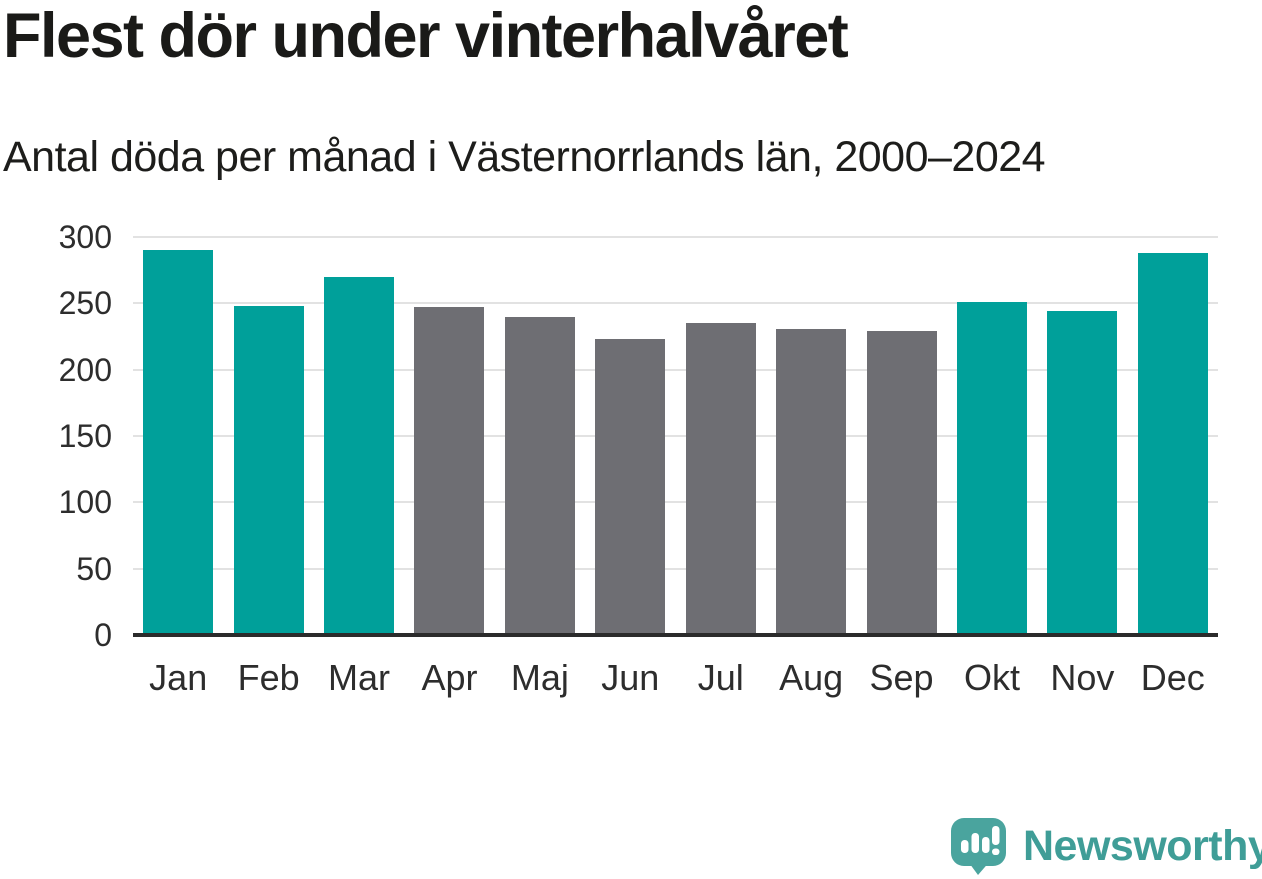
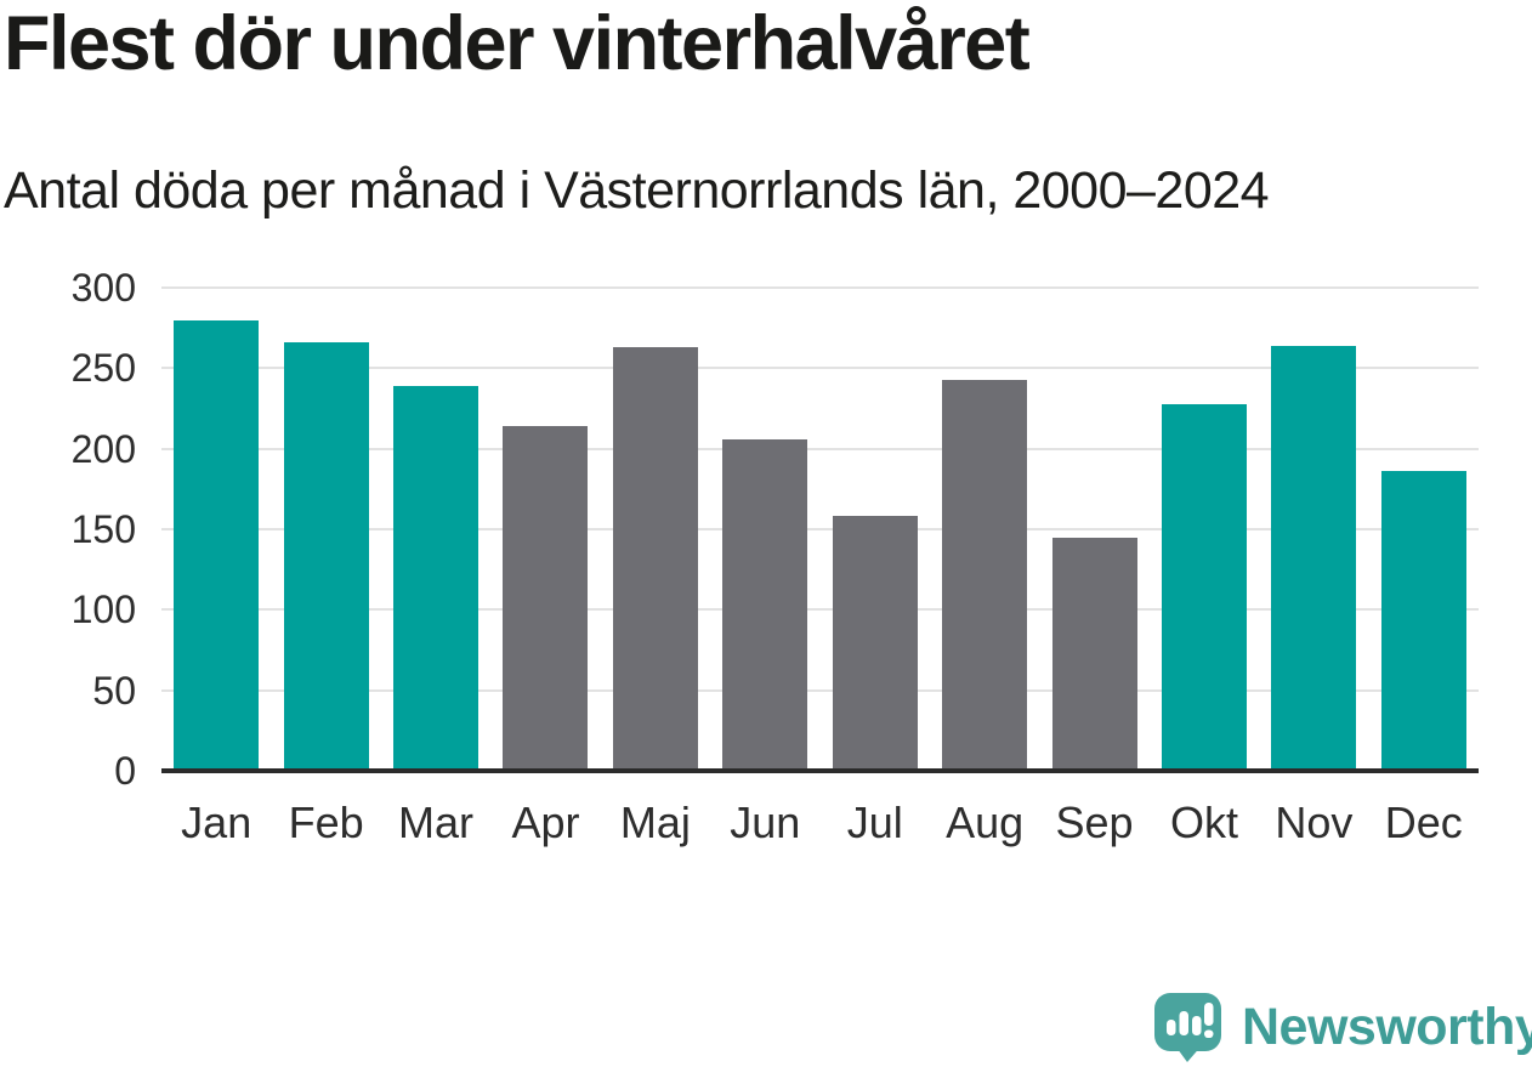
Jan: 290 -> 280
Feb: 248 -> 266
Mar: 270 -> 239
Apr: 247 -> 214
Maj: 240 -> 263
Jun: 223 -> 206
Jul: 235 -> 158
Aug: 231 -> 243
Sep: 229 -> 145
Okt: 251 -> 228
Nov: 244 -> 264
Dec: 288 -> 186
